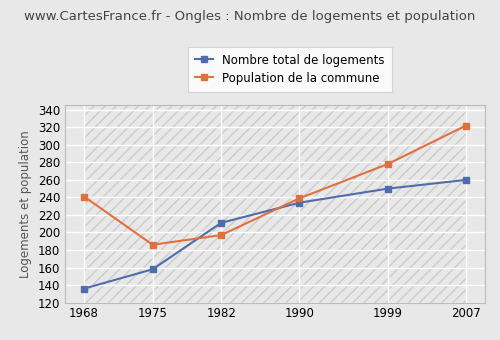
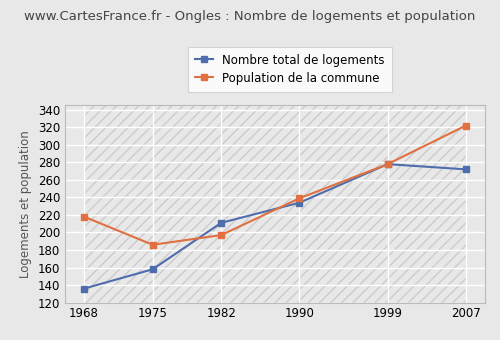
Population de la commune/1968: 241 -> 218
Nombre total de logements/1999: 250 -> 278
Nombre total de logements/2007: 260 -> 272
